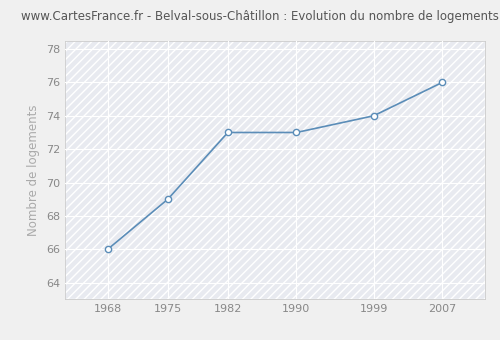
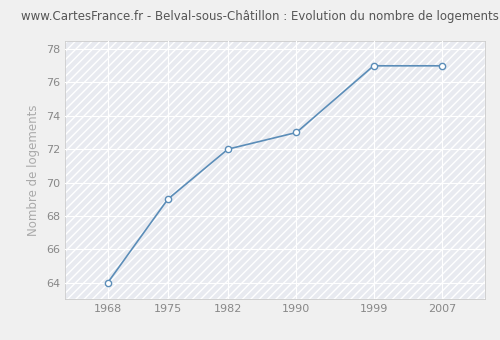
1968: 66 -> 64
1982: 73 -> 72
1999: 74 -> 77
2007: 76 -> 77
